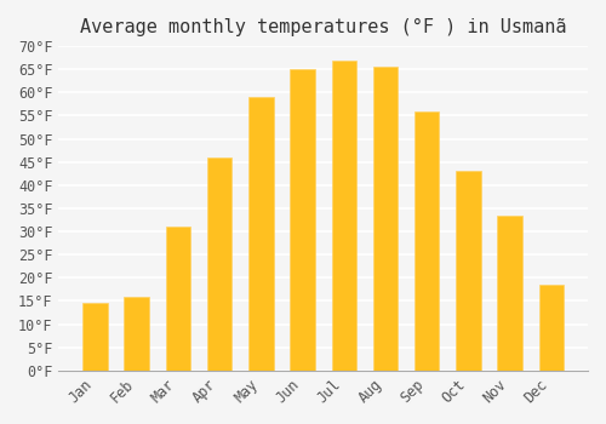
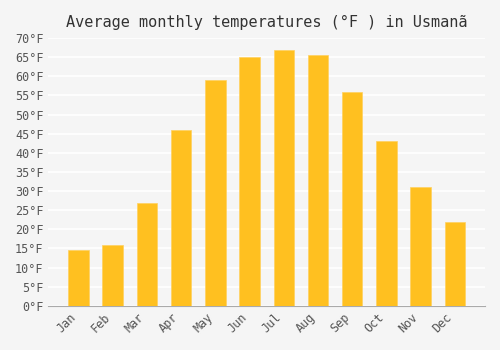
Mar: 31.0°F -> 27.0°F
Nov: 33.5°F -> 31.0°F
Dec: 18.5°F -> 22.0°F
